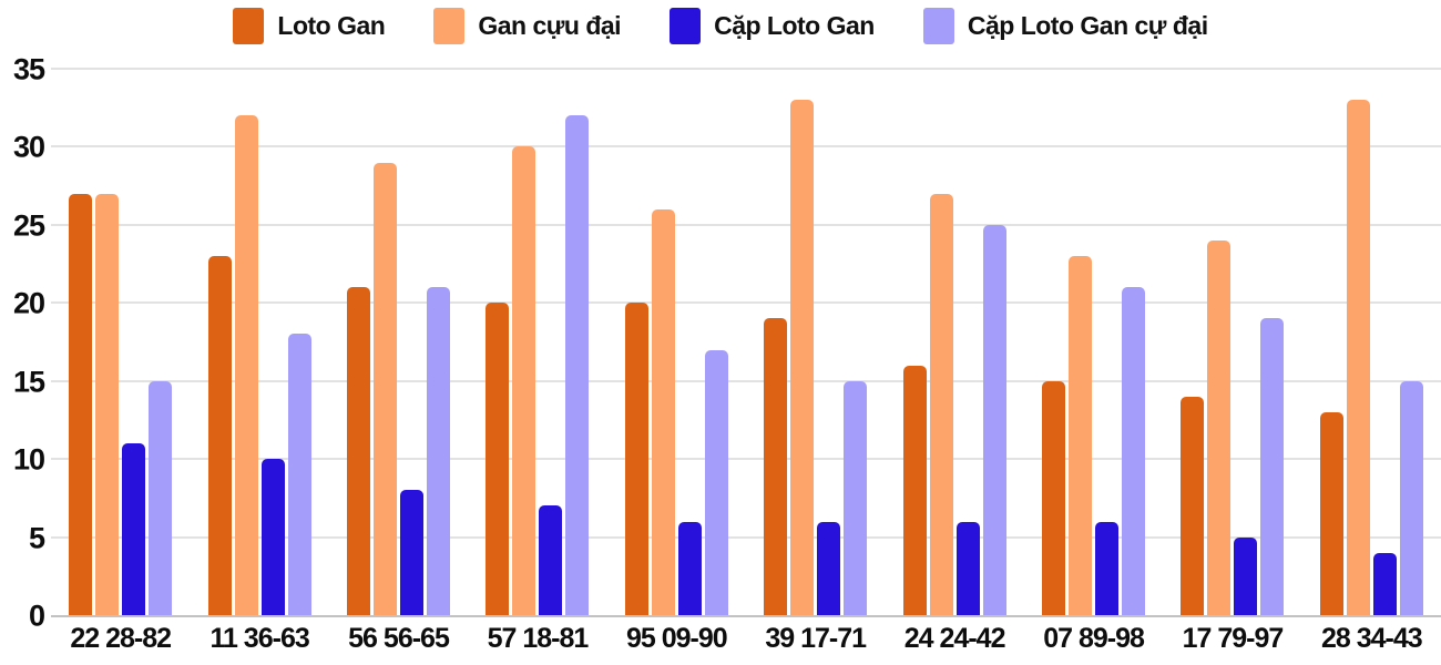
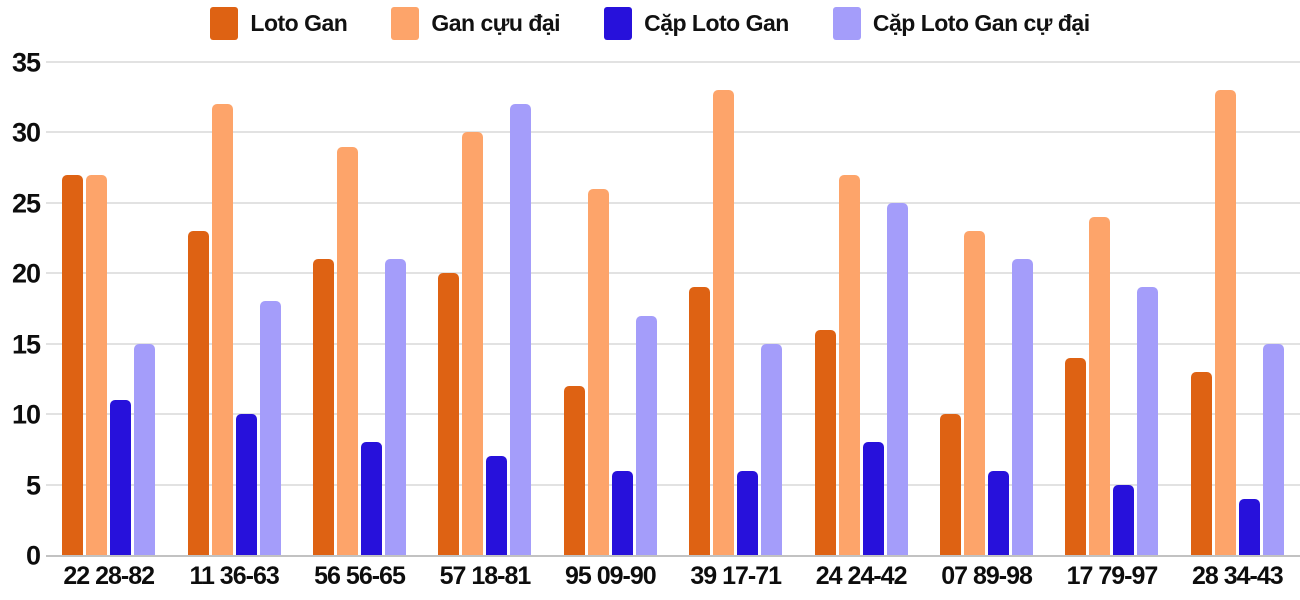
Loto Gan/95 09-90: 20 -> 12
Cặp Loto Gan/24 24-42: 6 -> 8
Loto Gan/07 89-98: 15 -> 10
